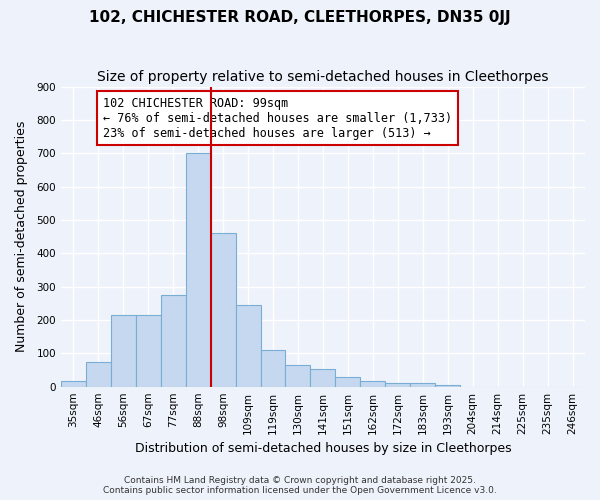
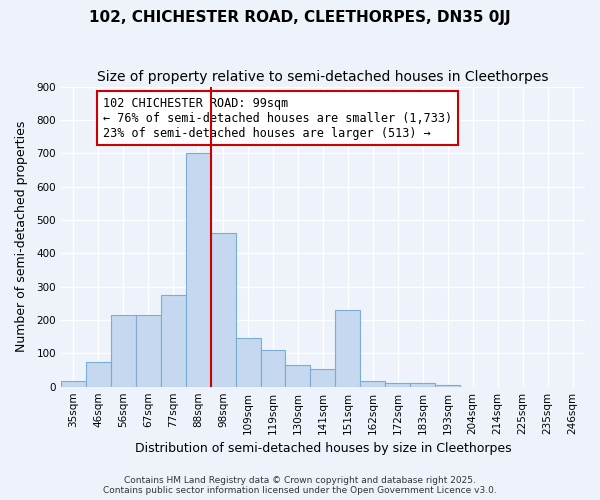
109sqm: 245 -> 145
151sqm: 30 -> 230
